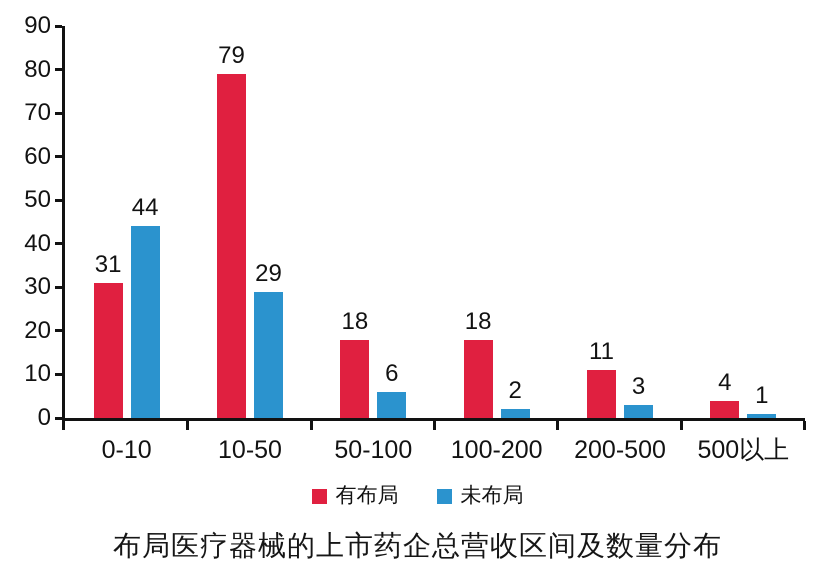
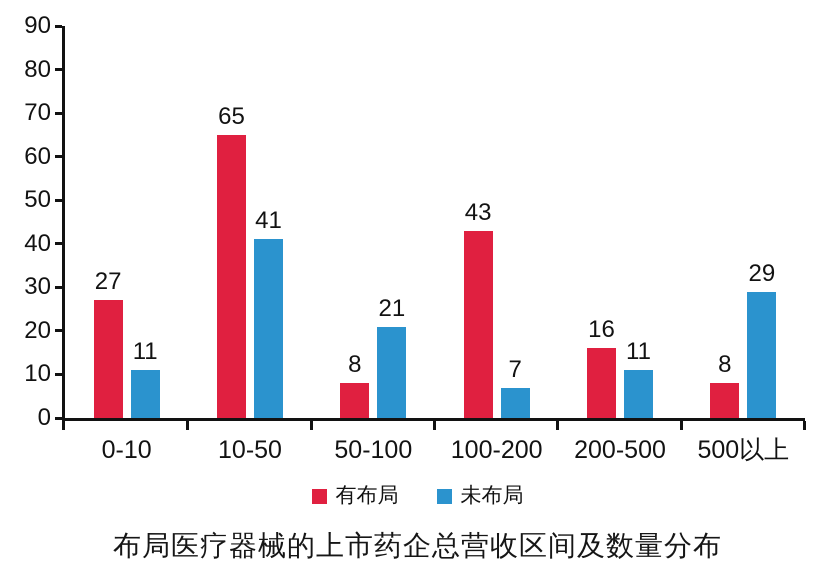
有布局/0-10: 31 -> 27
未布局/0-10: 44 -> 11
有布局/10-50: 79 -> 65
未布局/10-50: 29 -> 41
有布局/50-100: 18 -> 8
未布局/50-100: 6 -> 21
有布局/100-200: 18 -> 43
未布局/100-200: 2 -> 7
有布局/200-500: 11 -> 16
未布局/200-500: 3 -> 11
有布局/500以上: 4 -> 8
未布局/500以上: 1 -> 29
